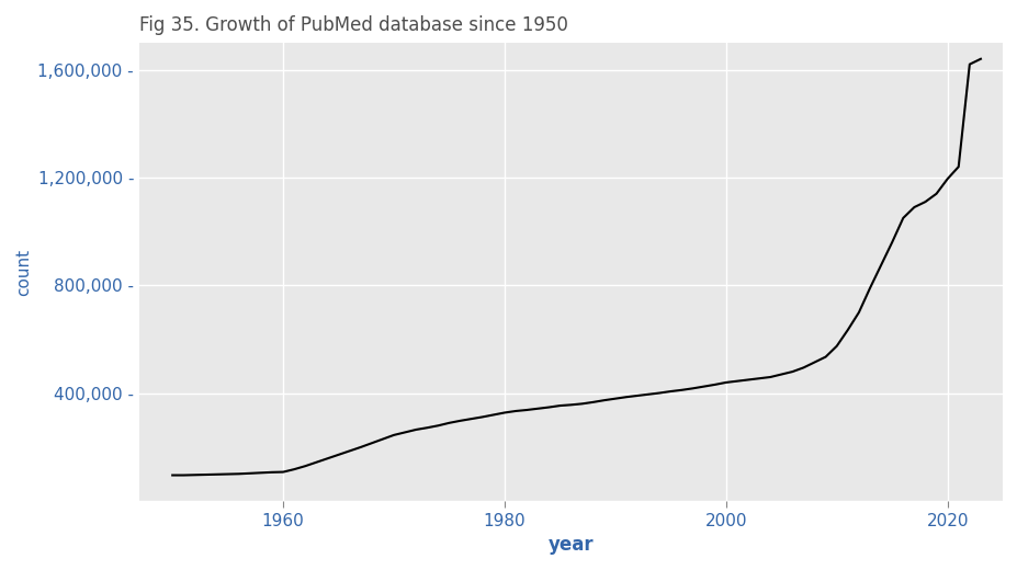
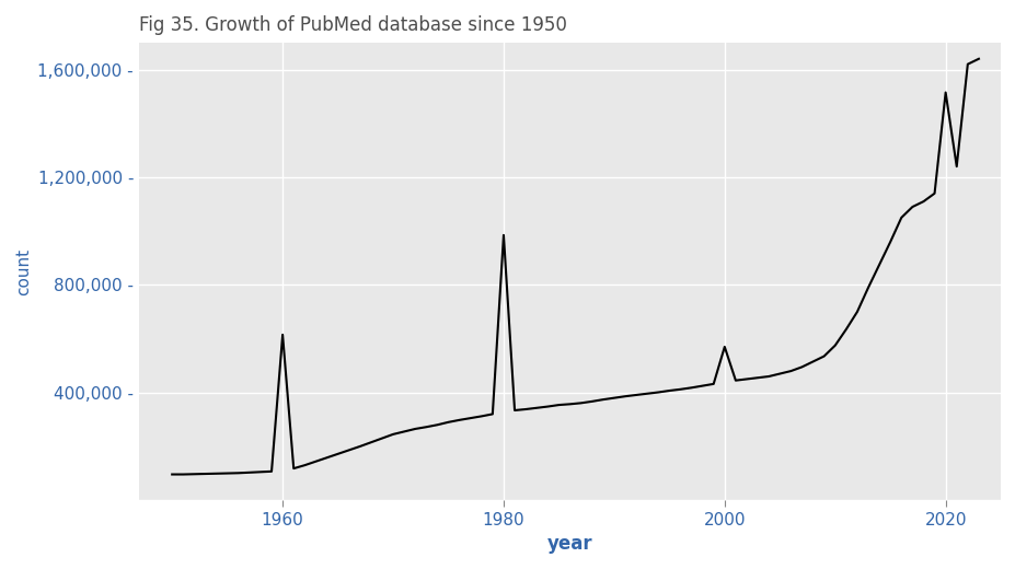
1960: 108,000 - -> 615,000 -
1980: 328,000 - -> 985,000 -
2000: 440,000 - -> 570,000 -
2020: 1,195,000 - -> 1,515,000 -
